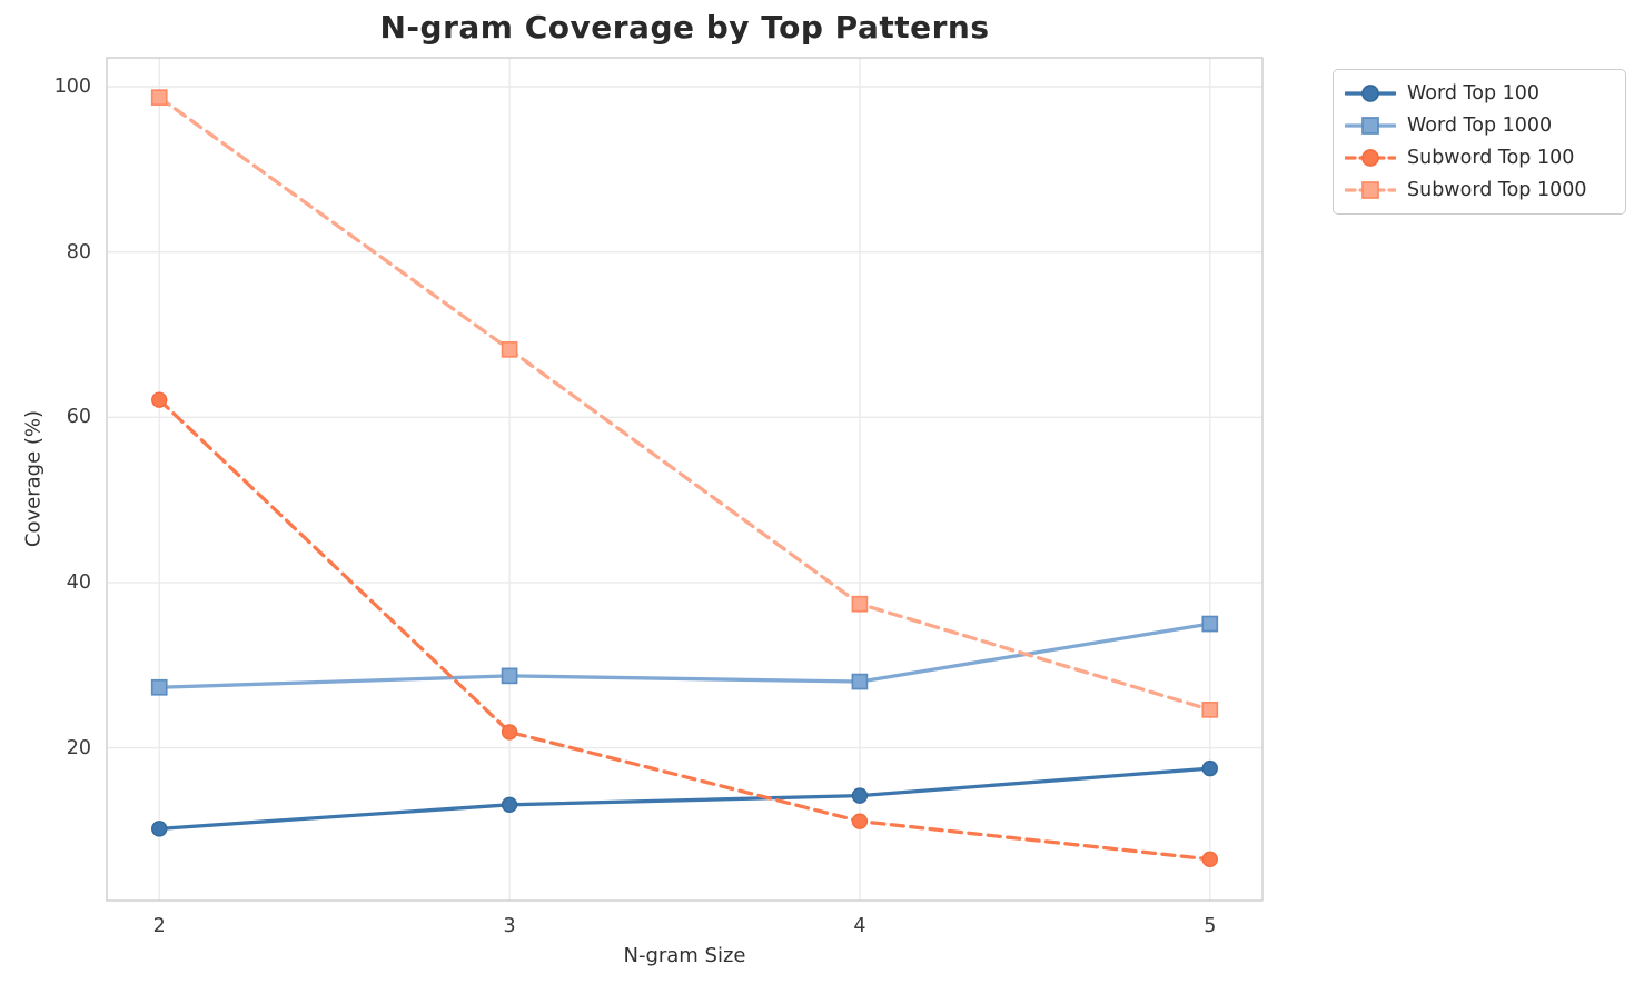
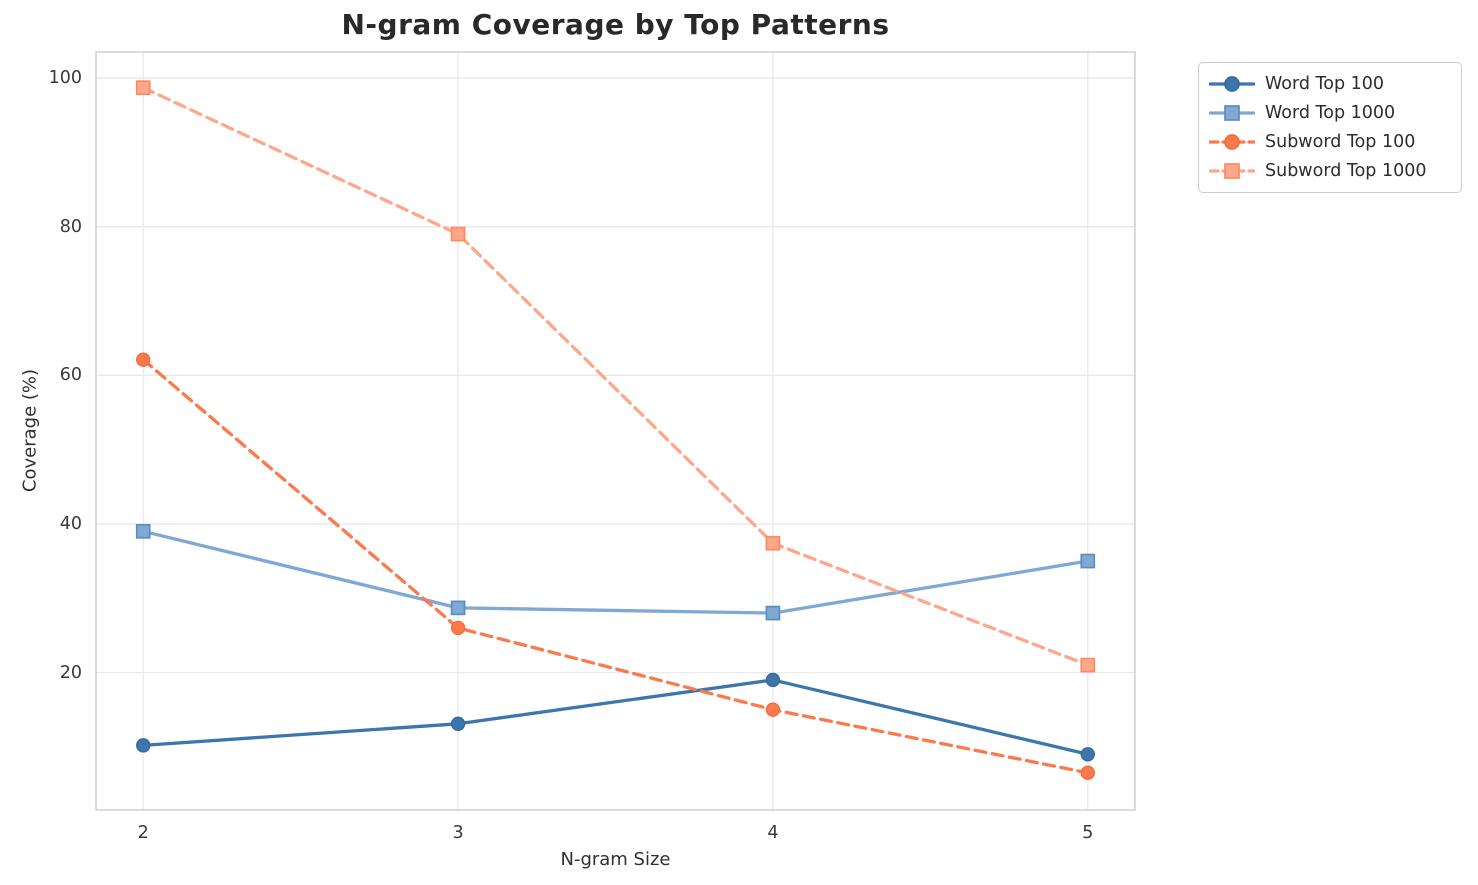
Word Top 1000/2: 27 -> 39
Subword Top 100/3: 22 -> 26
Subword Top 1000/3: 68 -> 79
Word Top 100/4: 14 -> 19
Subword Top 100/4: 11 -> 15
Word Top 100/5: 18 -> 9
Subword Top 1000/5: 25 -> 21
